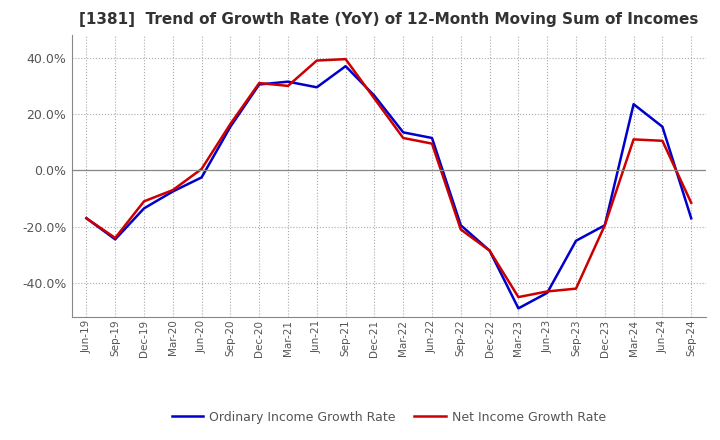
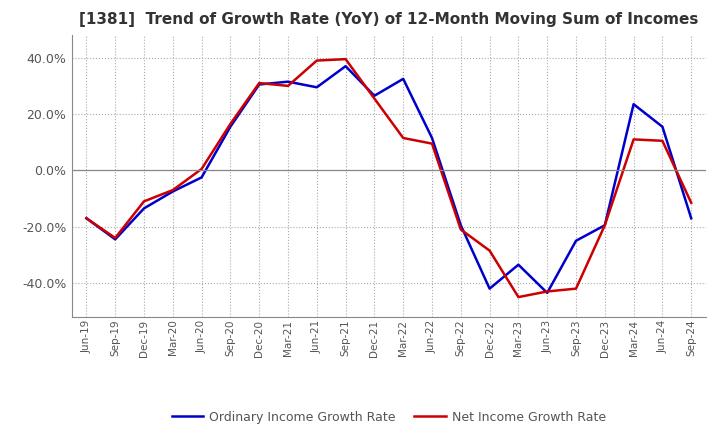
Ordinary Income Growth Rate/Mar-22: 13.5% -> 32.5%
Ordinary Income Growth Rate/Dec-22: -28.5% -> -42.0%
Ordinary Income Growth Rate/Mar-23: -49.0% -> -33.5%
